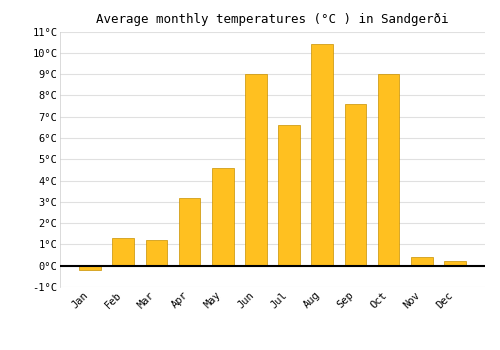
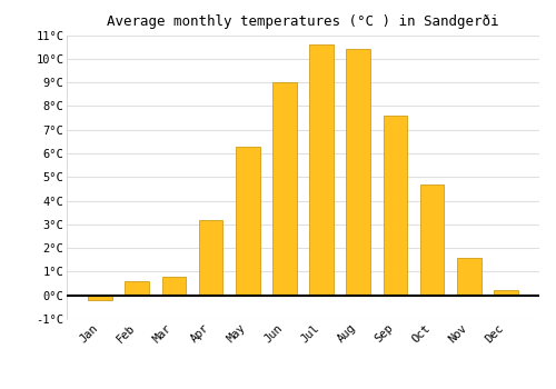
Feb: 1.3°C -> 0.6°C
Mar: 1.2°C -> 0.8°C
May: 4.6°C -> 6.3°C
Jul: 6.6°C -> 10.6°C
Oct: 9.0°C -> 4.7°C
Nov: 0.4°C -> 1.6°C
